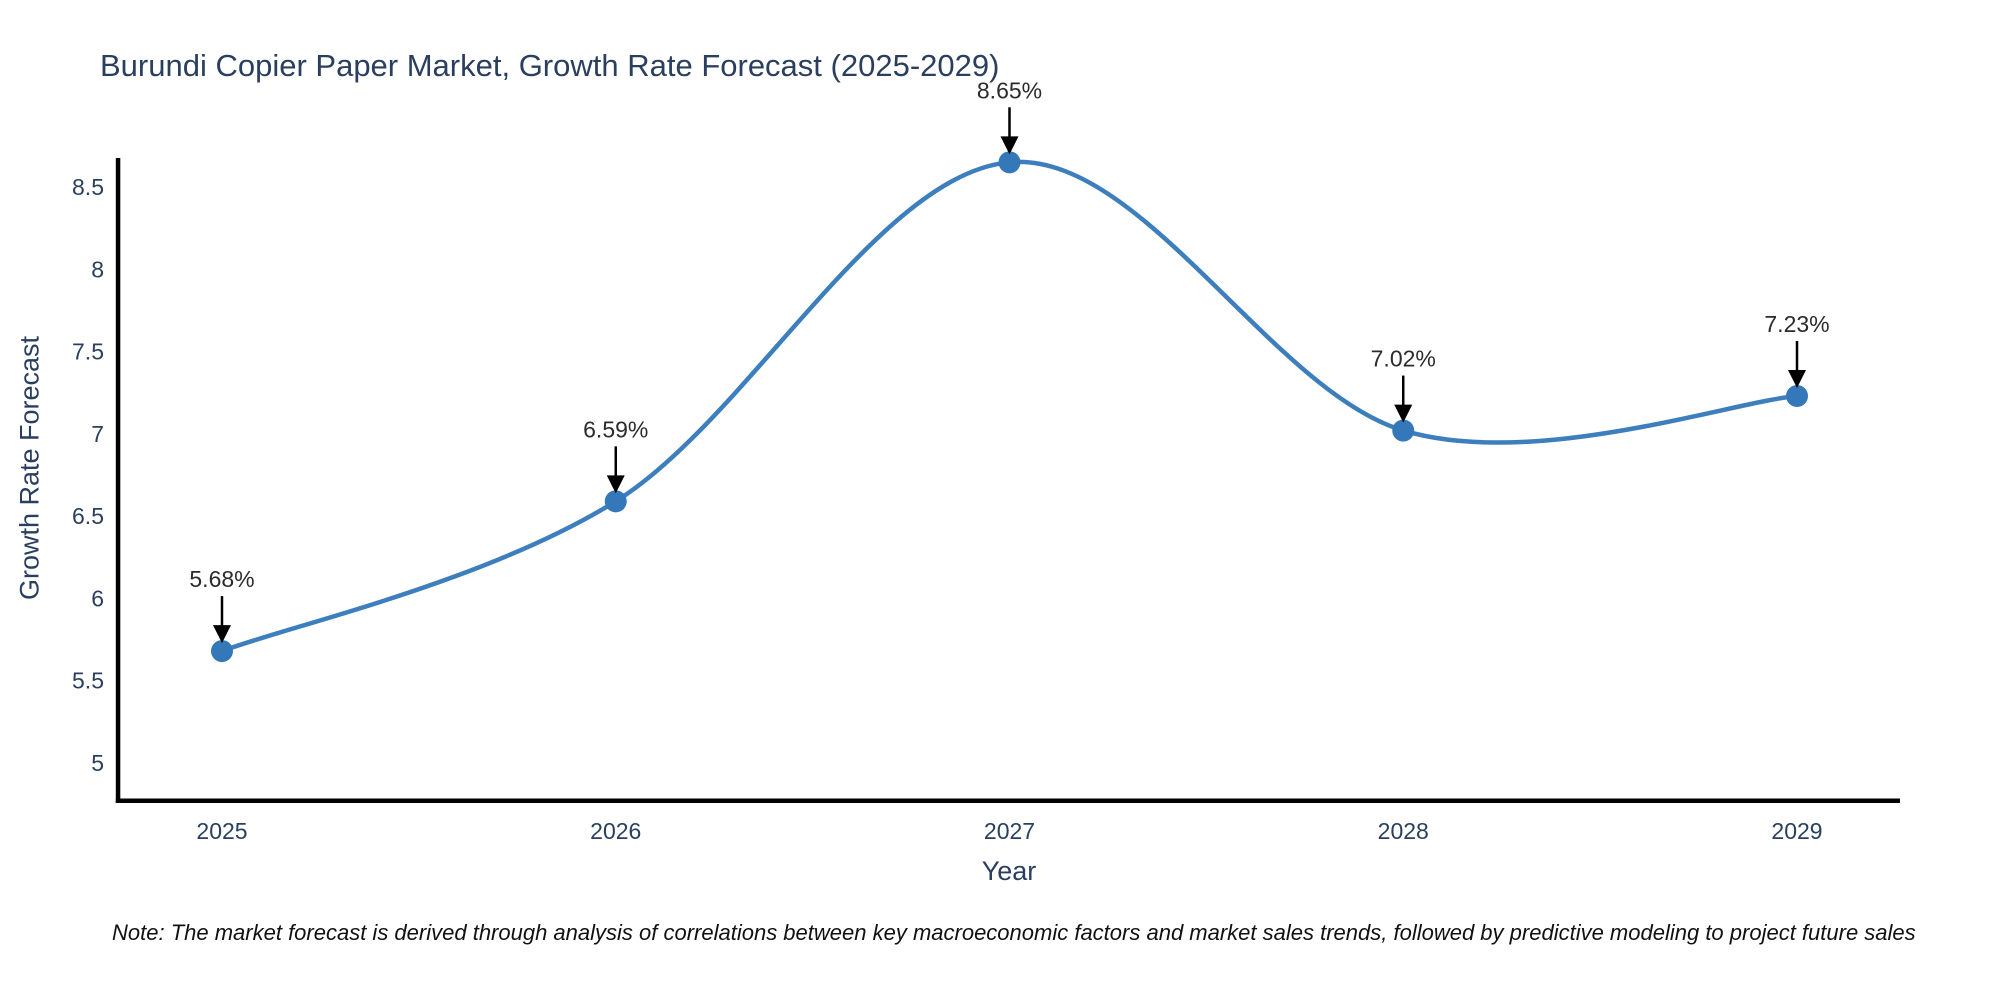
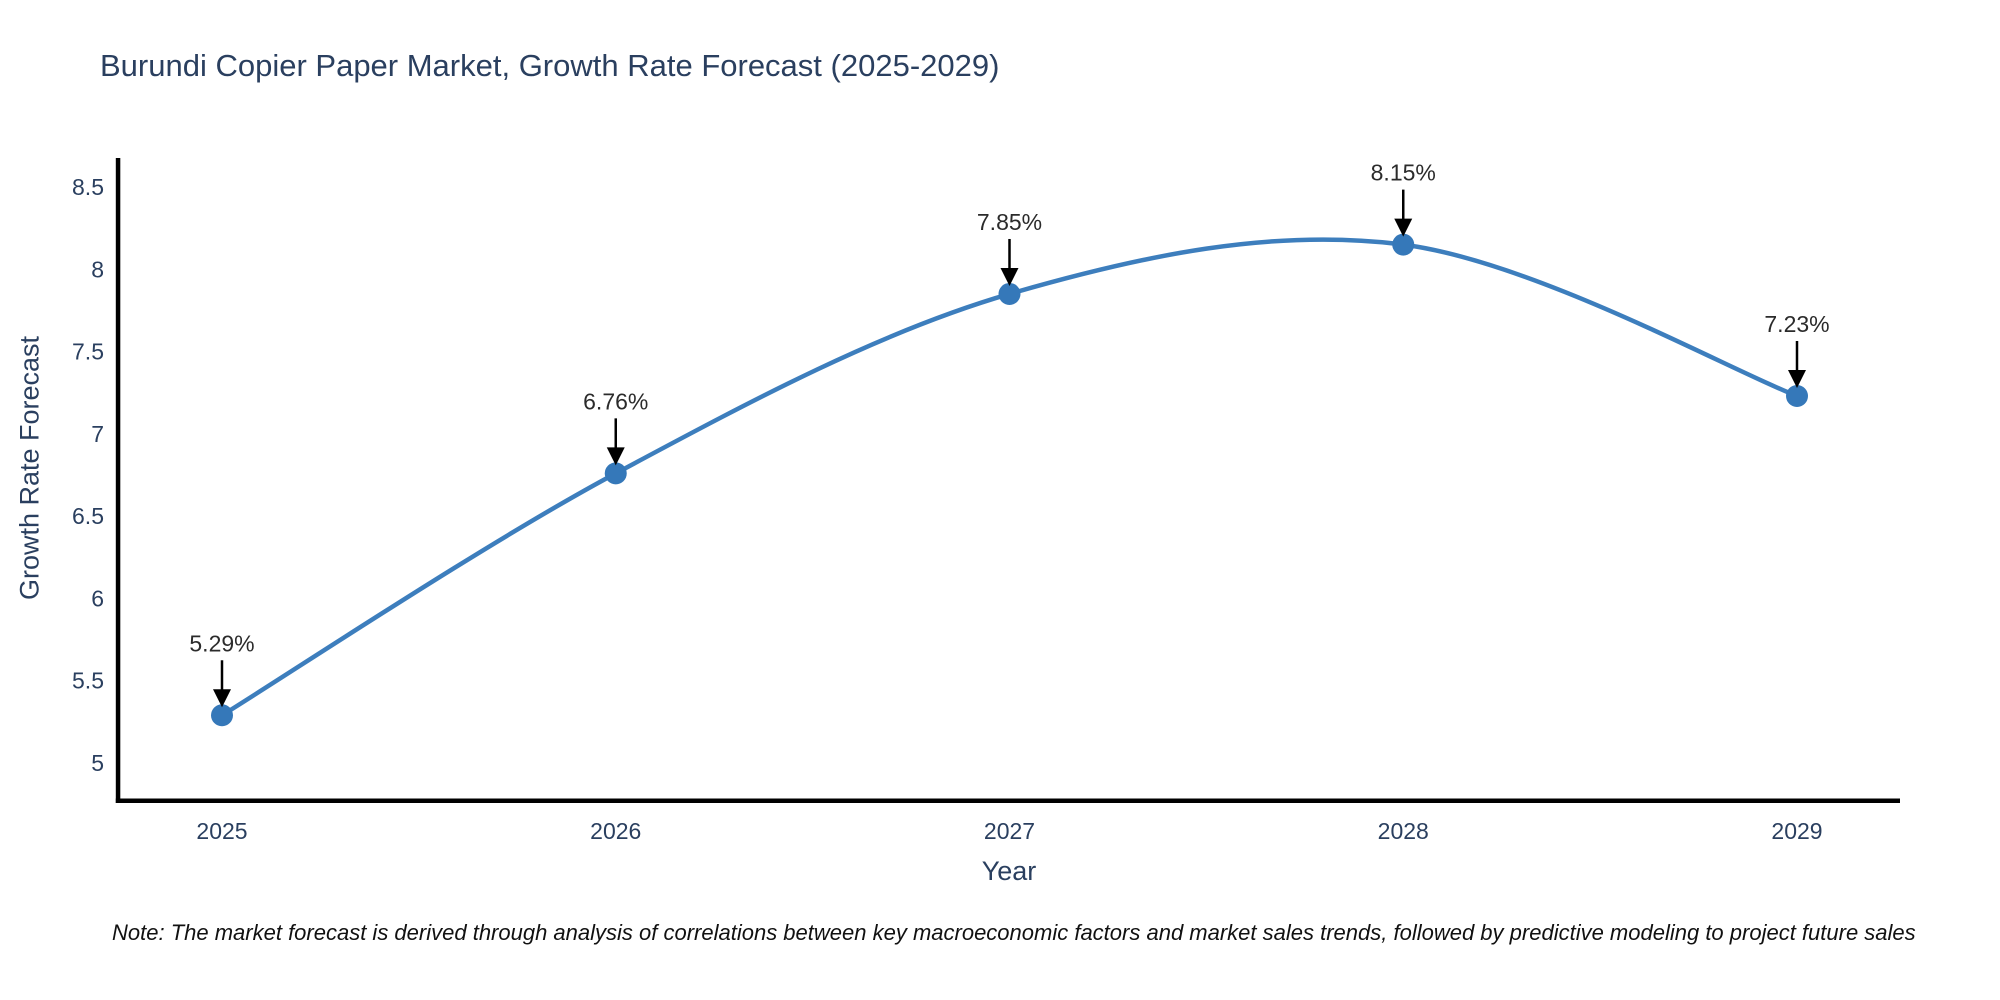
2025: 5.68% -> 5.29%
2026: 6.59% -> 6.76%
2027: 8.65% -> 7.85%
2028: 7.02% -> 8.15%
